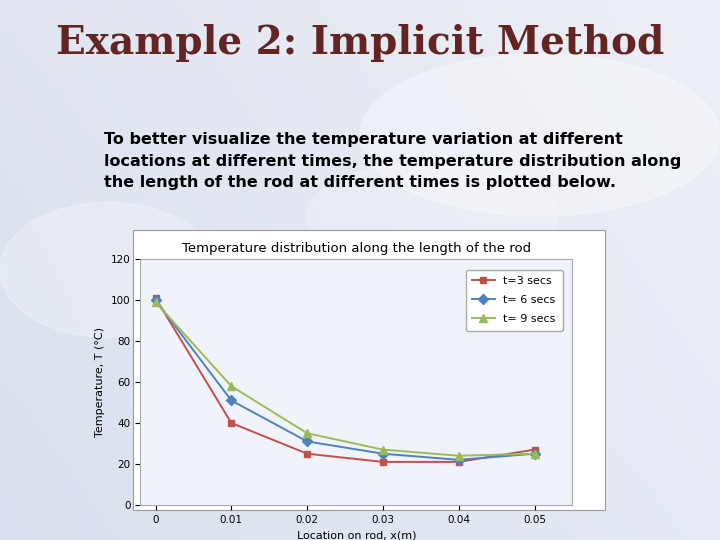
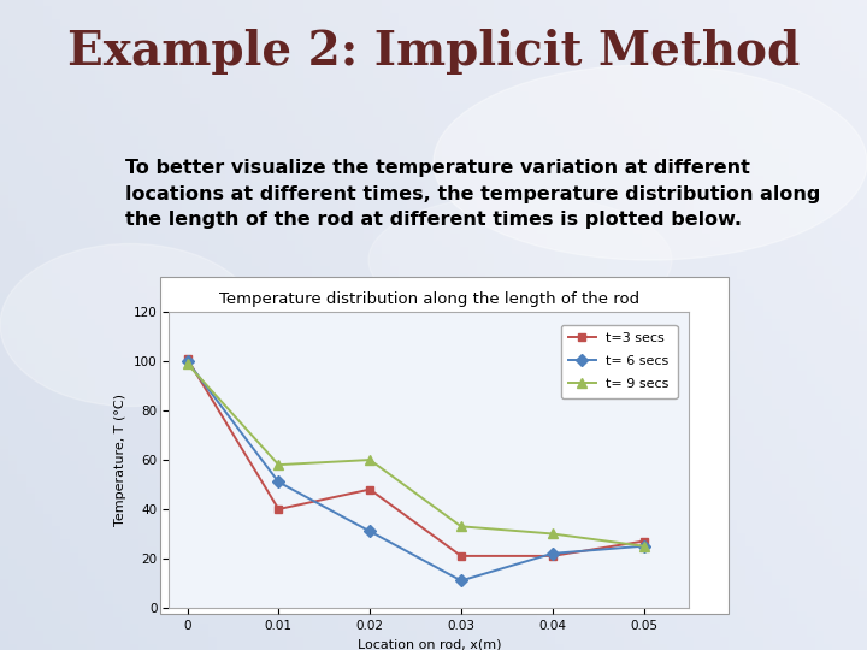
t=3 secs/0.02: 25 -> 48
t= 9 secs/0.02: 35 -> 60
t= 6 secs/0.03: 25 -> 11
t= 9 secs/0.03: 27 -> 33
t= 9 secs/0.04: 24 -> 30
